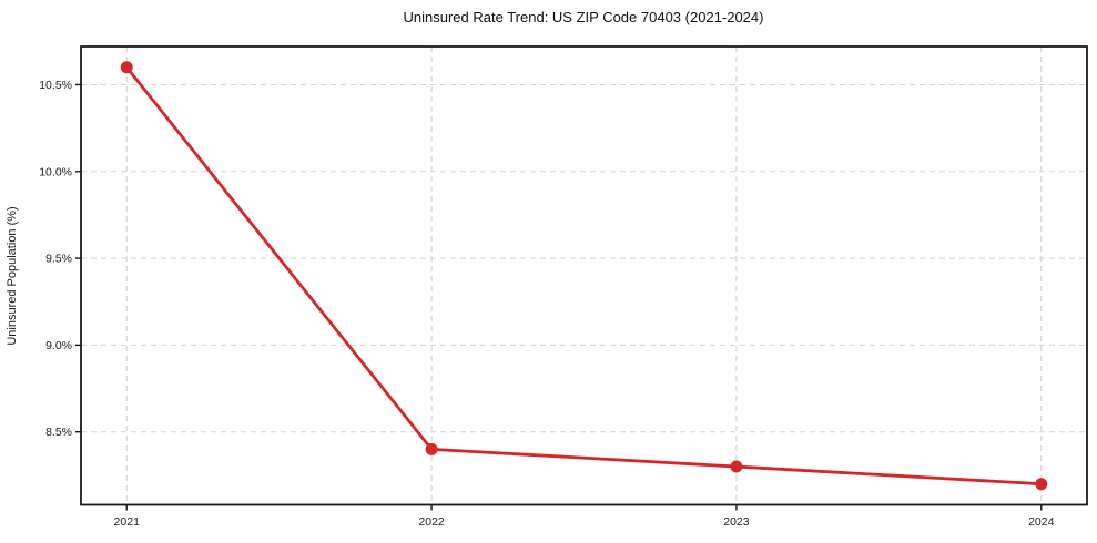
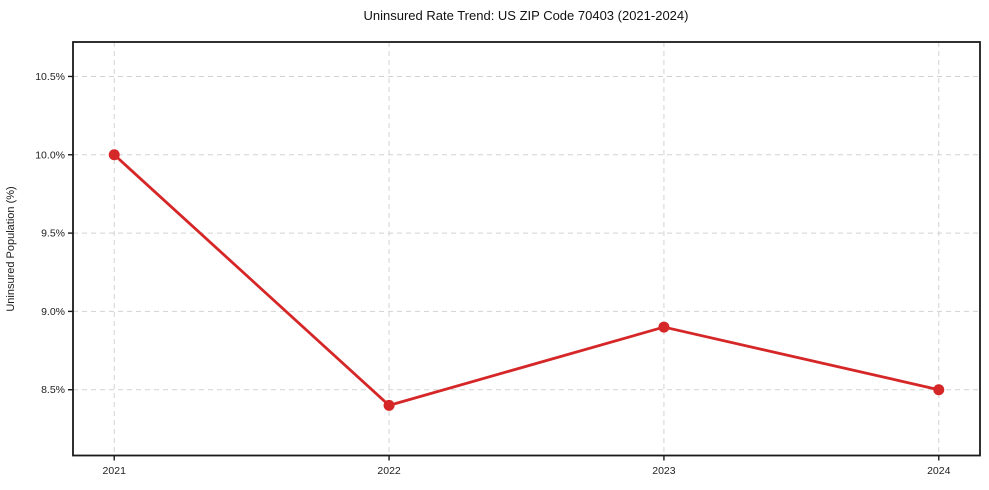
2021: 10.6% -> 10.0%
2023: 8.3% -> 8.9%
2024: 8.2% -> 8.5%
